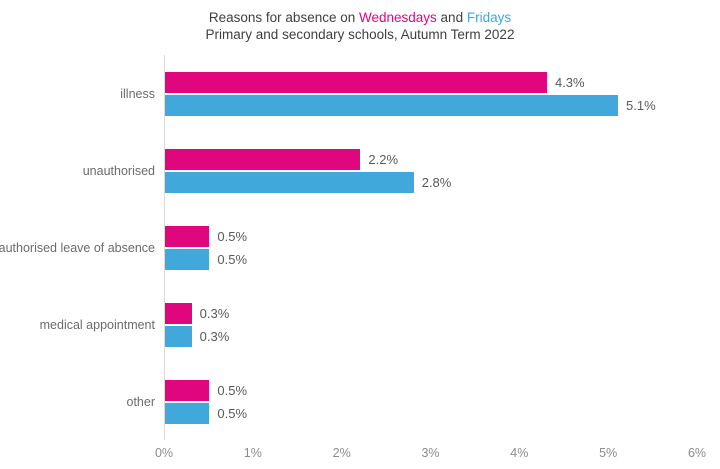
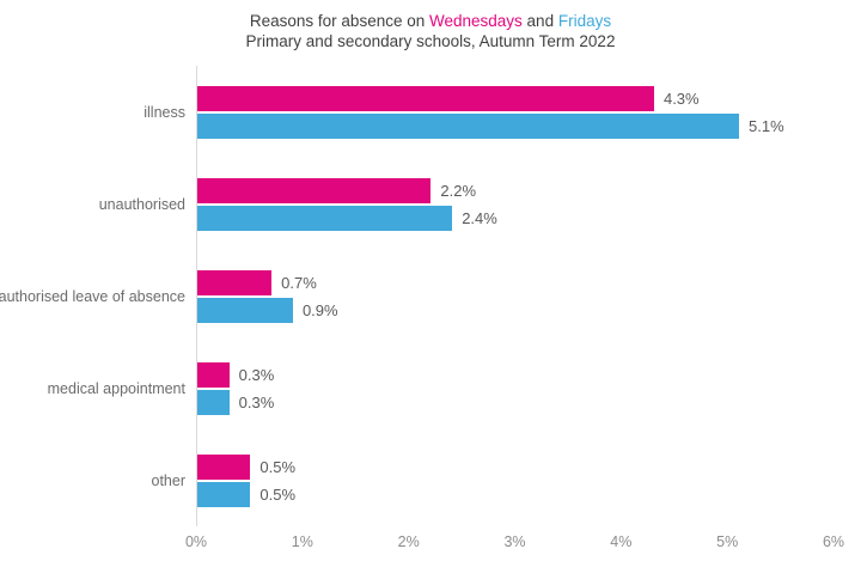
Fridays/unauthorised: 2.8% -> 2.4%
Wednesdays/authorised leave of absence: 0.5% -> 0.7%
Fridays/authorised leave of absence: 0.5% -> 0.9%
